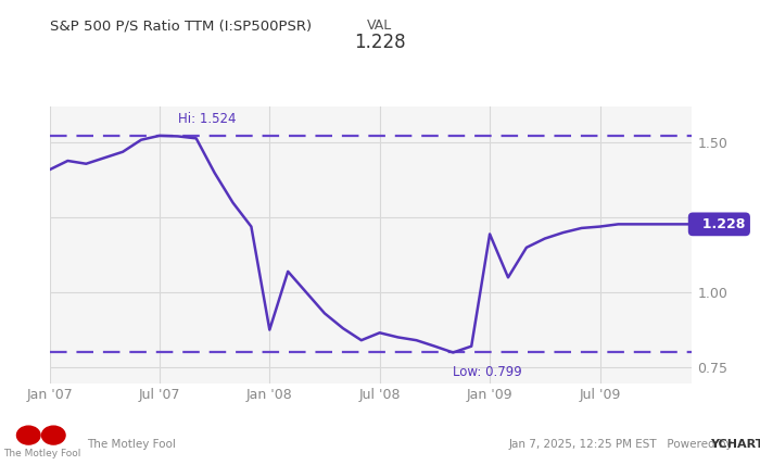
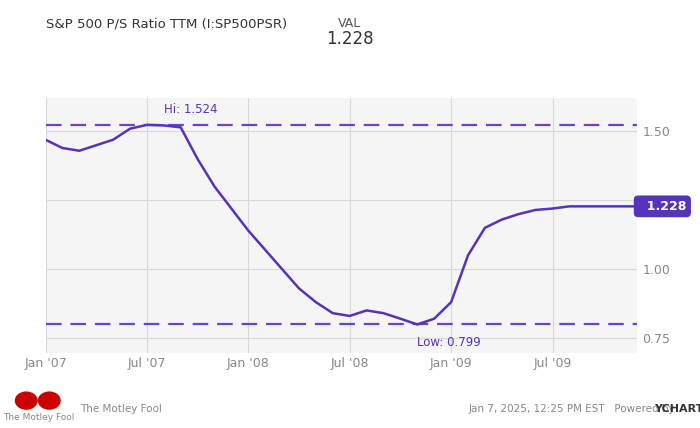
Jan '07: 1.410 -> 1.470
Jan '08: 0.875 -> 1.140
Jul '08: 0.865 -> 0.830
Jan '09: 1.195 -> 0.880
